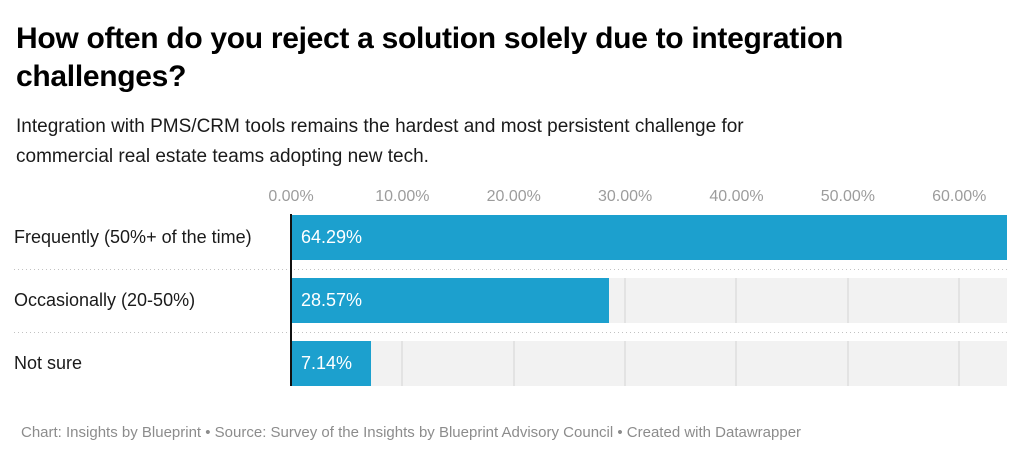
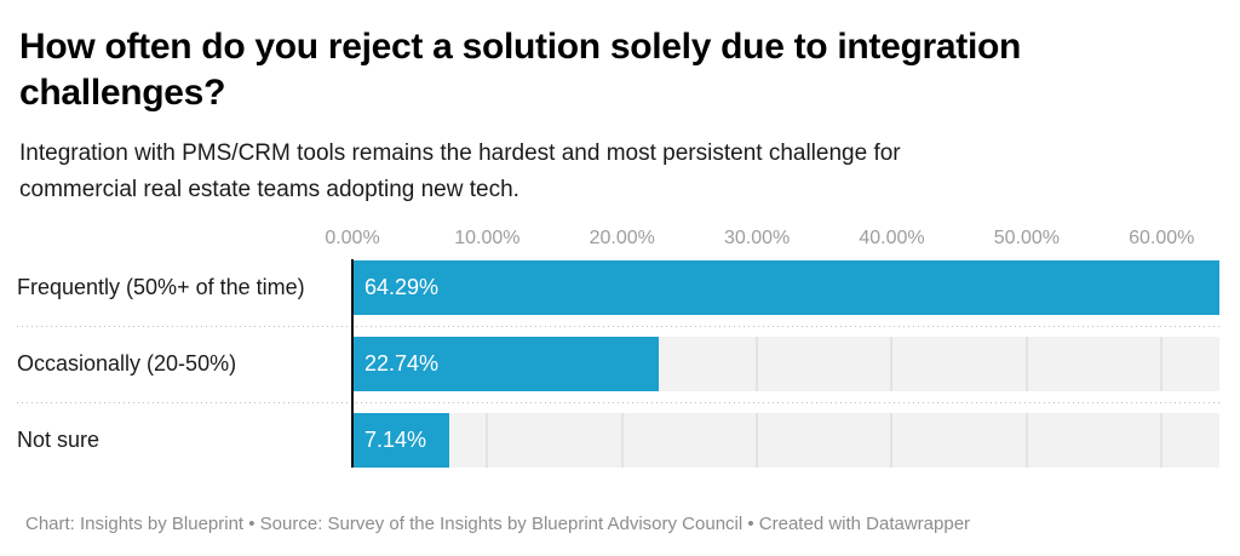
Occasionally (20-50%): 28.57% -> 22.74%
